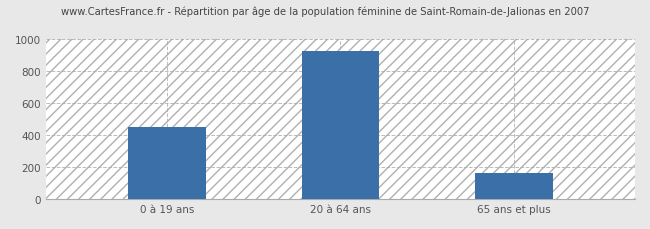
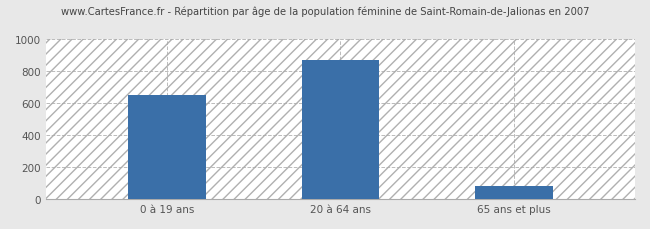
0 à 19 ans: 450 -> 650
20 à 64 ans: 920 -> 870
65 ans et plus: 160 -> 80
